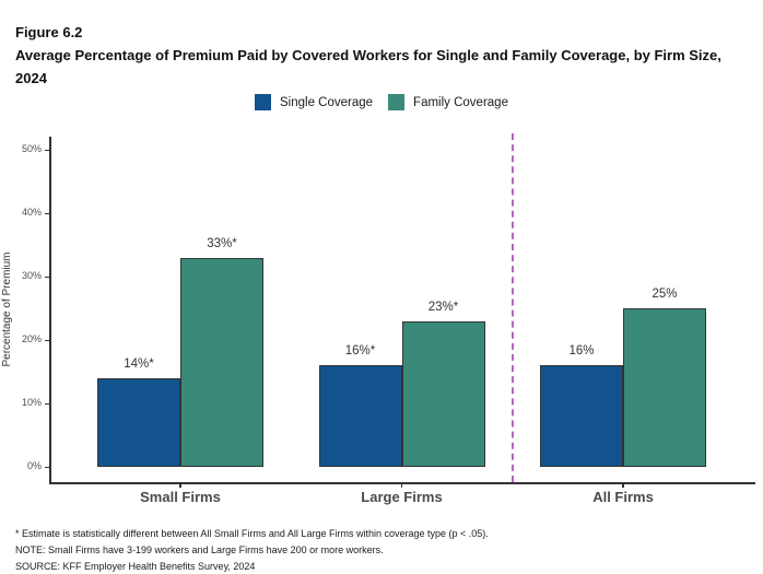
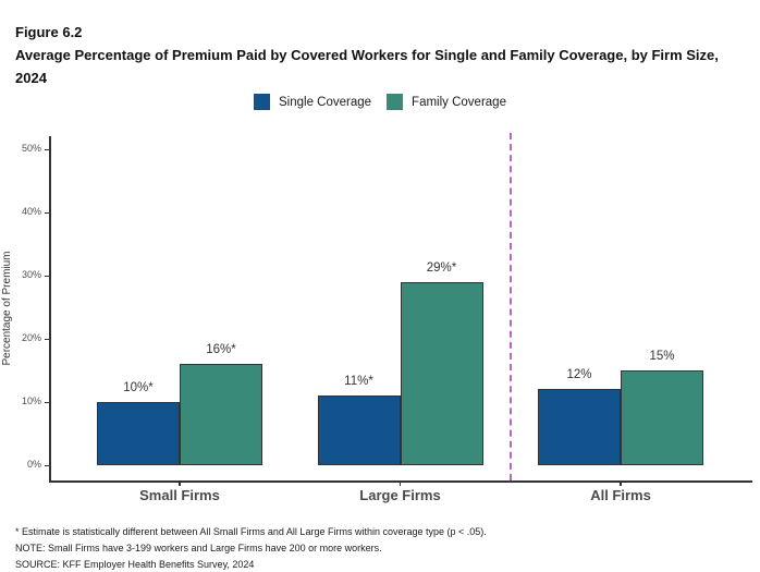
Single Coverage/Small Firms: 14 -> 10
Family Coverage/Small Firms: 33 -> 16
Single Coverage/Large Firms: 16 -> 11
Family Coverage/Large Firms: 23 -> 29
Single Coverage/All Firms: 16% -> 12%
Family Coverage/All Firms: 25% -> 15%
